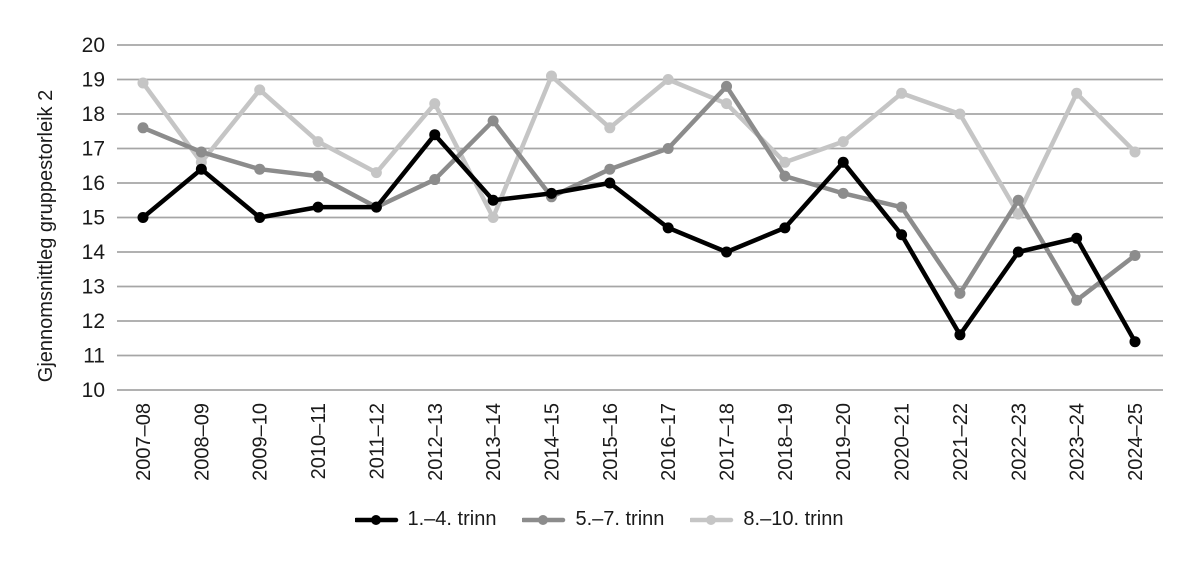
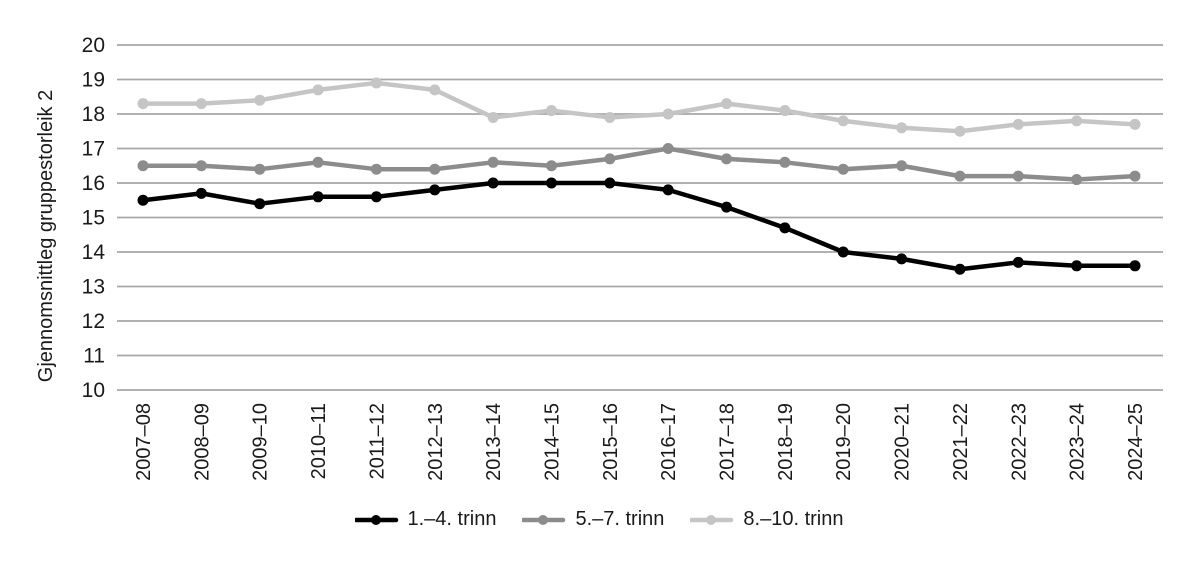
1.–4. trinn/2007–08: 15.0 -> 15.5
5.–7. trinn/2007–08: 17.6 -> 16.5
8.–10. trinn/2007–08: 18.9 -> 18.3
1.–4. trinn/2008–09: 16.4 -> 15.7
5.–7. trinn/2008–09: 16.9 -> 16.5
8.–10. trinn/2008–09: 16.6 -> 18.3
1.–4. trinn/2009–10: 15.0 -> 15.4
8.–10. trinn/2009–10: 18.7 -> 18.4
1.–4. trinn/2010–11: 15.3 -> 15.6
5.–7. trinn/2010–11: 16.2 -> 16.6
8.–10. trinn/2010–11: 17.2 -> 18.7
1.–4. trinn/2011–12: 15.3 -> 15.6
5.–7. trinn/2011–12: 15.3 -> 16.4
8.–10. trinn/2011–12: 16.3 -> 18.9
1.–4. trinn/2012–13: 17.4 -> 15.8
5.–7. trinn/2012–13: 16.1 -> 16.4
8.–10. trinn/2012–13: 18.3 -> 18.7
1.–4. trinn/2013–14: 15.5 -> 16.0
5.–7. trinn/2013–14: 17.8 -> 16.6
8.–10. trinn/2013–14: 15.0 -> 17.9
1.–4. trinn/2014–15: 15.7 -> 16.0
5.–7. trinn/2014–15: 15.6 -> 16.5
8.–10. trinn/2014–15: 19.1 -> 18.1
5.–7. trinn/2015–16: 16.4 -> 16.7
8.–10. trinn/2015–16: 17.6 -> 17.9
1.–4. trinn/2016–17: 14.7 -> 15.8
8.–10. trinn/2016–17: 19.0 -> 18.0
1.–4. trinn/2017–18: 14.0 -> 15.3
5.–7. trinn/2017–18: 18.8 -> 16.7
5.–7. trinn/2018–19: 16.2 -> 16.6
8.–10. trinn/2018–19: 16.6 -> 18.1
1.–4. trinn/2019–20: 16.6 -> 14.0
5.–7. trinn/2019–20: 15.7 -> 16.4
8.–10. trinn/2019–20: 17.2 -> 17.8
1.–4. trinn/2020–21: 14.5 -> 13.8
5.–7. trinn/2020–21: 15.3 -> 16.5
8.–10. trinn/2020–21: 18.6 -> 17.6
1.–4. trinn/2021–22: 11.6 -> 13.5
5.–7. trinn/2021–22: 12.8 -> 16.2
8.–10. trinn/2021–22: 18.0 -> 17.5
1.–4. trinn/2022–23: 14.0 -> 13.7
5.–7. trinn/2022–23: 15.5 -> 16.2
8.–10. trinn/2022–23: 15.1 -> 17.7
1.–4. trinn/2023–24: 14.4 -> 13.6
5.–7. trinn/2023–24: 12.6 -> 16.1
8.–10. trinn/2023–24: 18.6 -> 17.8
1.–4. trinn/2024–25: 11.4 -> 13.6
5.–7. trinn/2024–25: 13.9 -> 16.2
8.–10. trinn/2024–25: 16.9 -> 17.7
